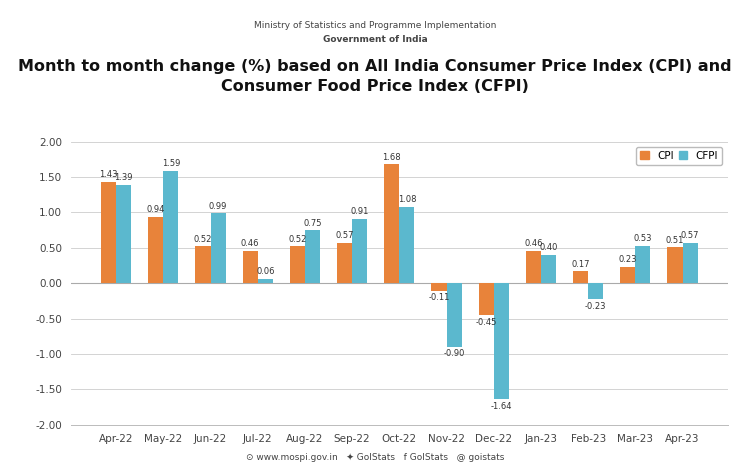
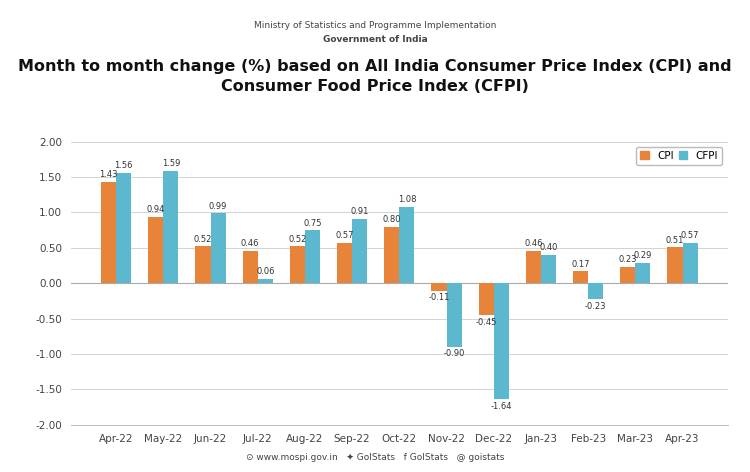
CFPI/Apr-22: 1.39 -> 1.56
CPI/Oct-22: 1.68 -> 0.80
CFPI/Mar-23: 0.53 -> 0.29
